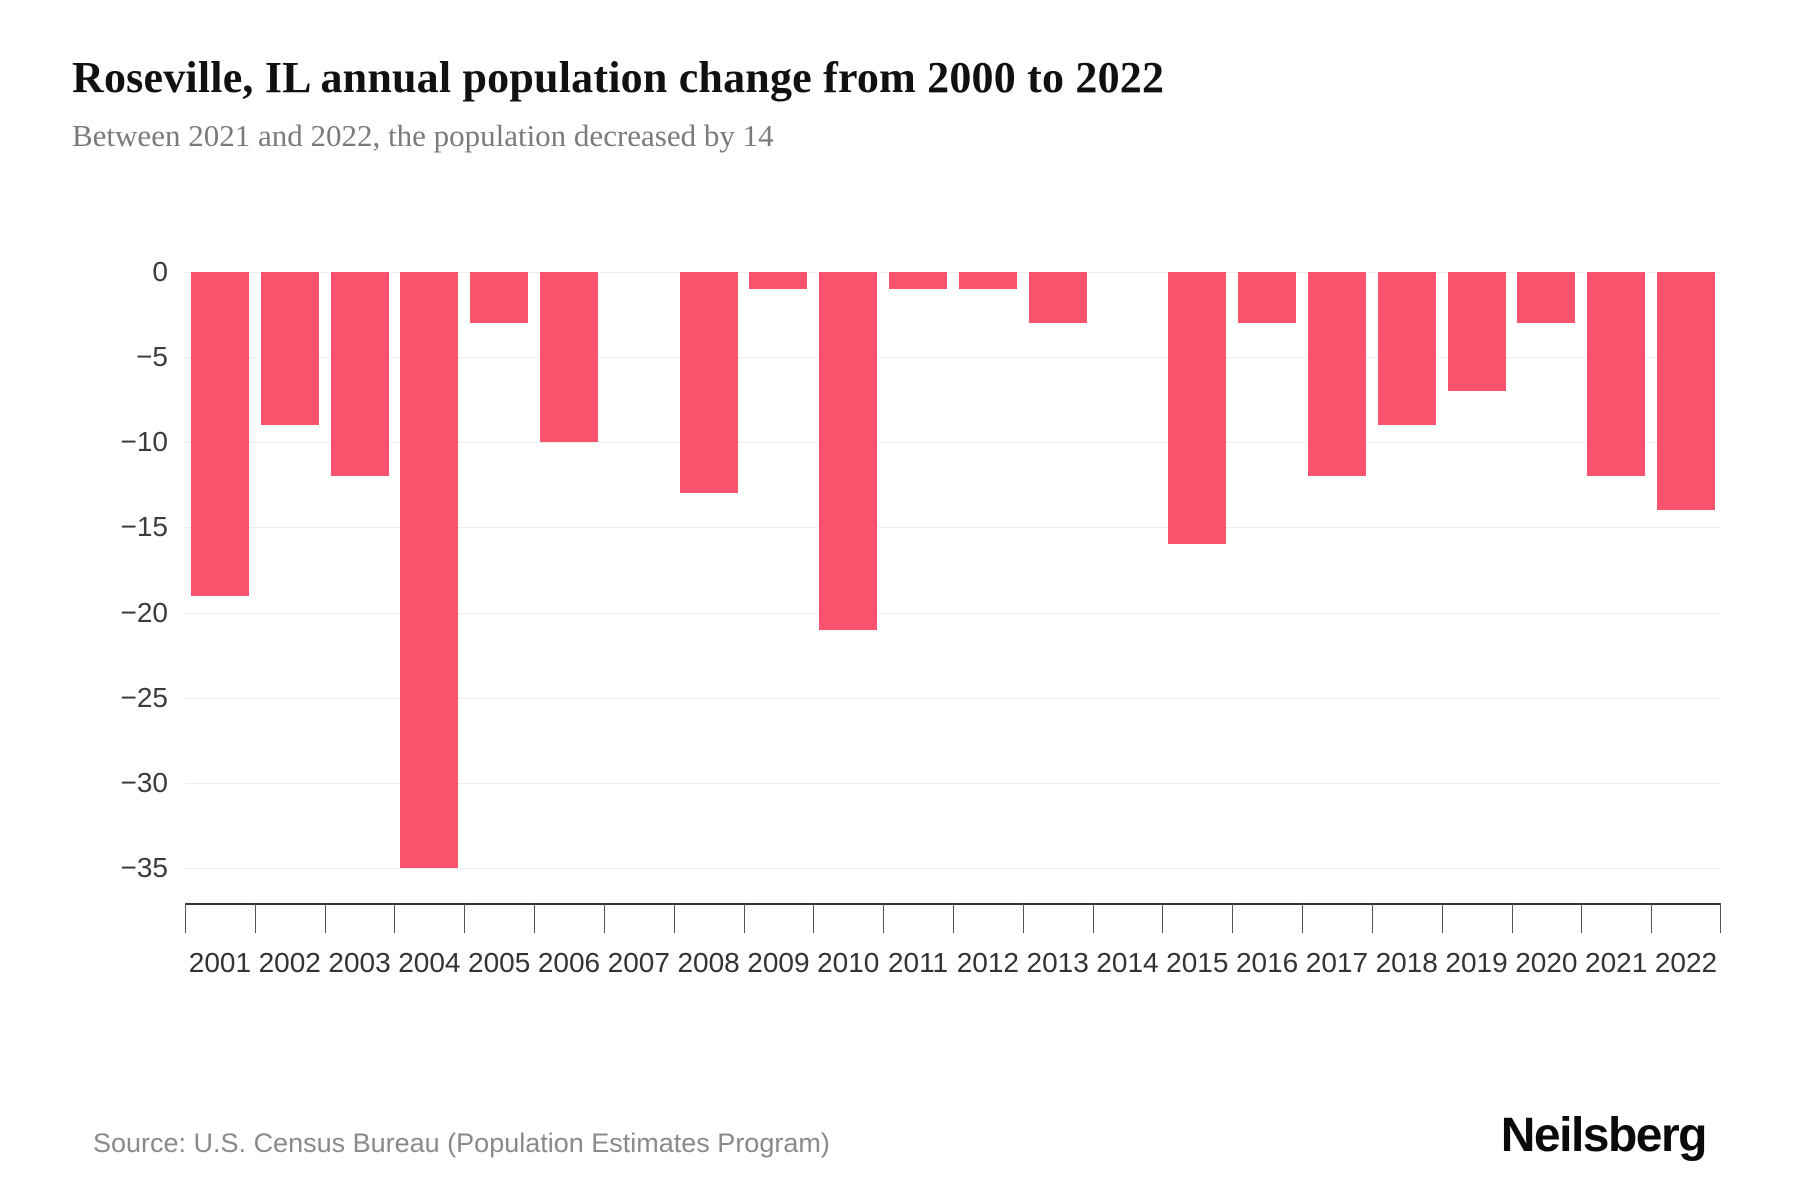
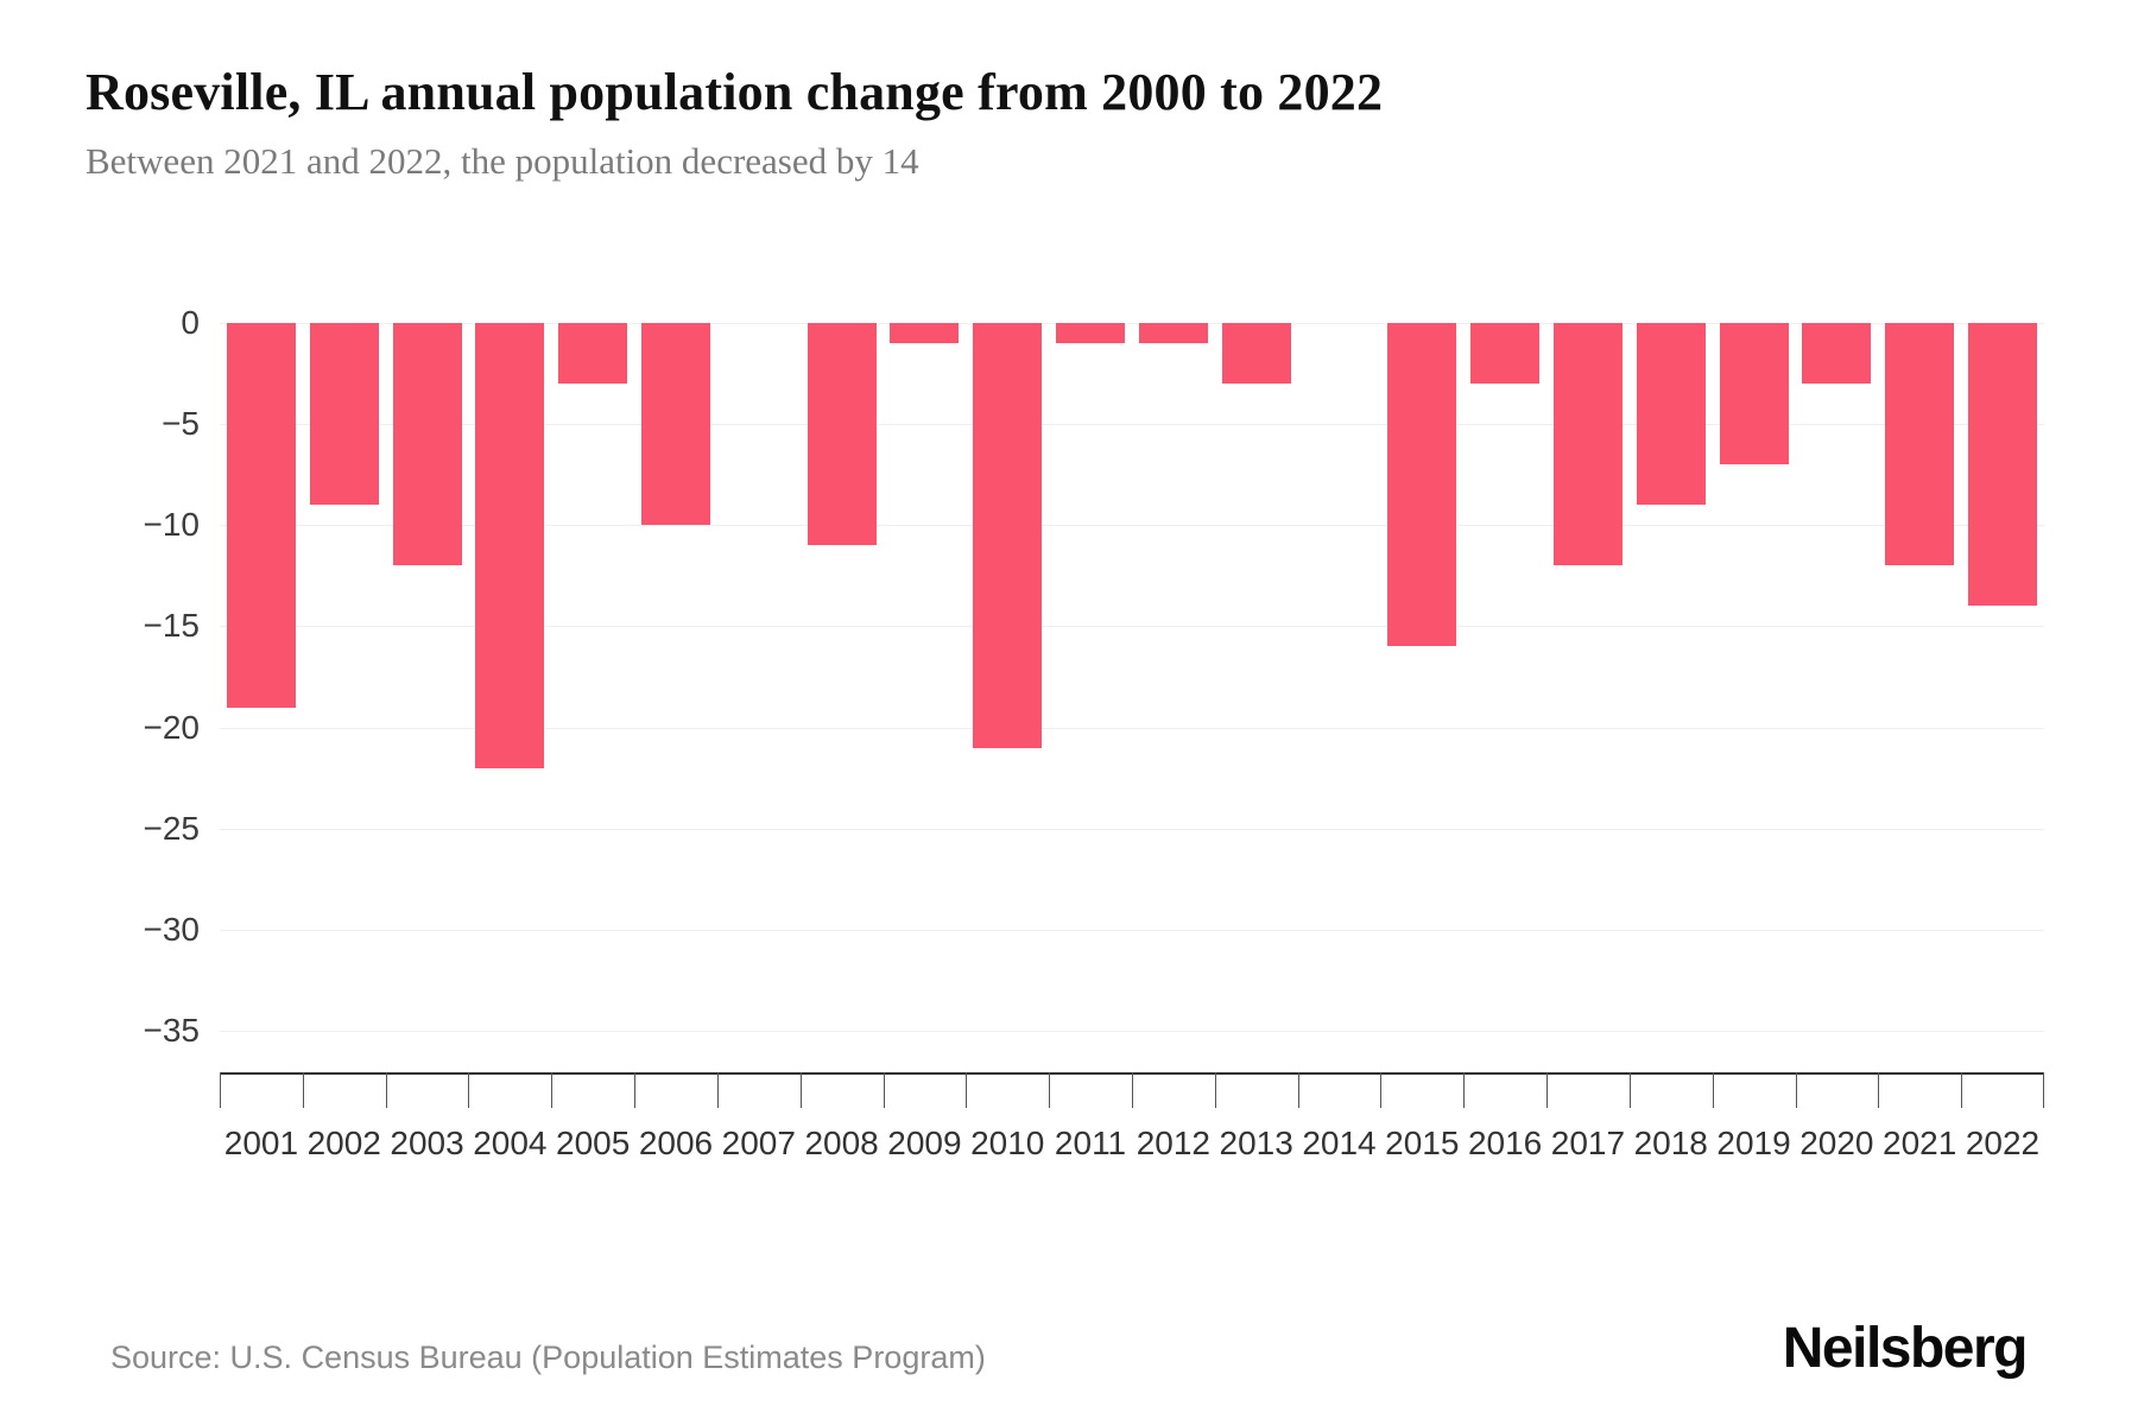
2004: -35 -> -22
2008: -13 -> -11
